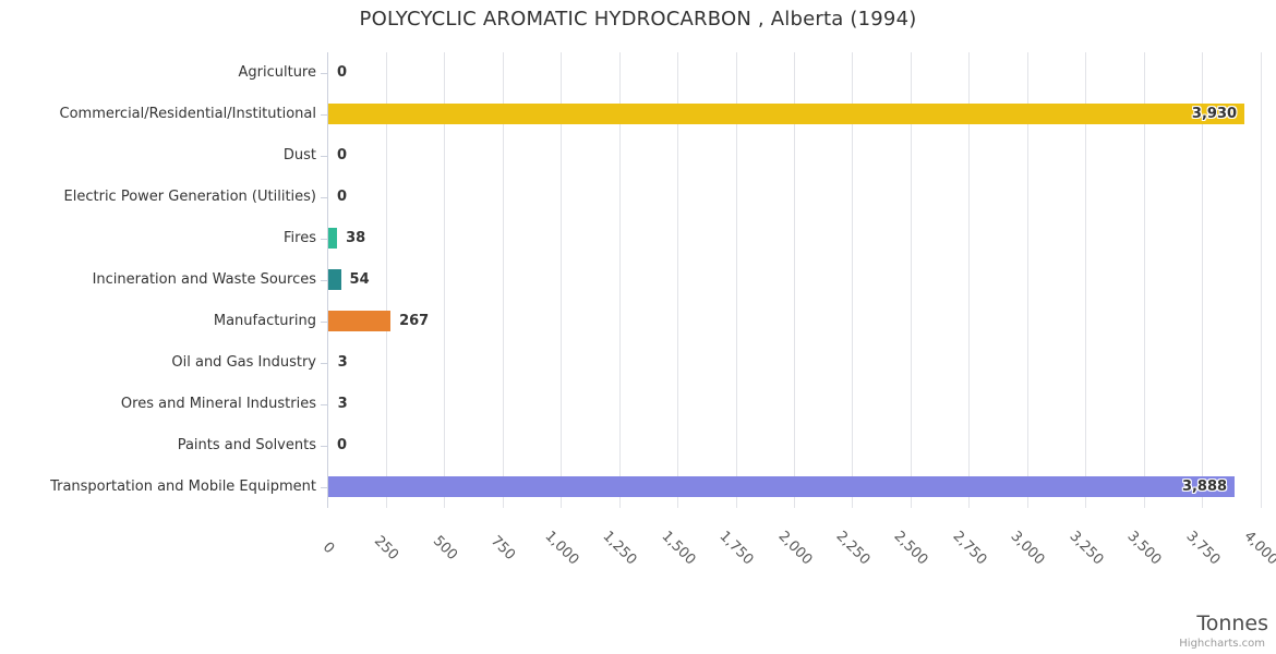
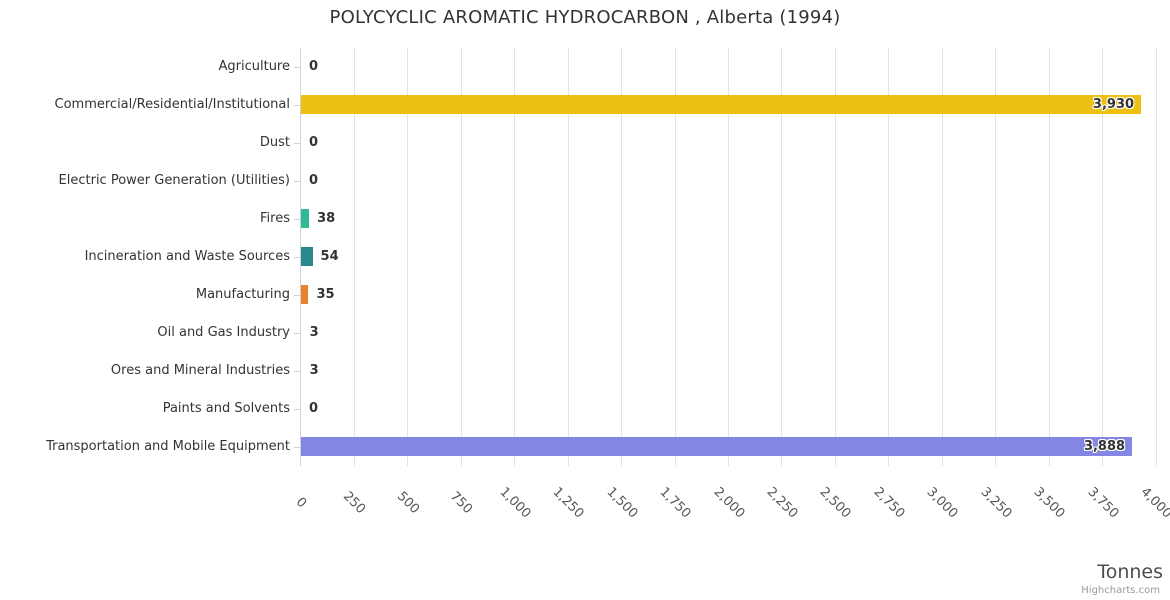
Manufacturing: 267 -> 35
